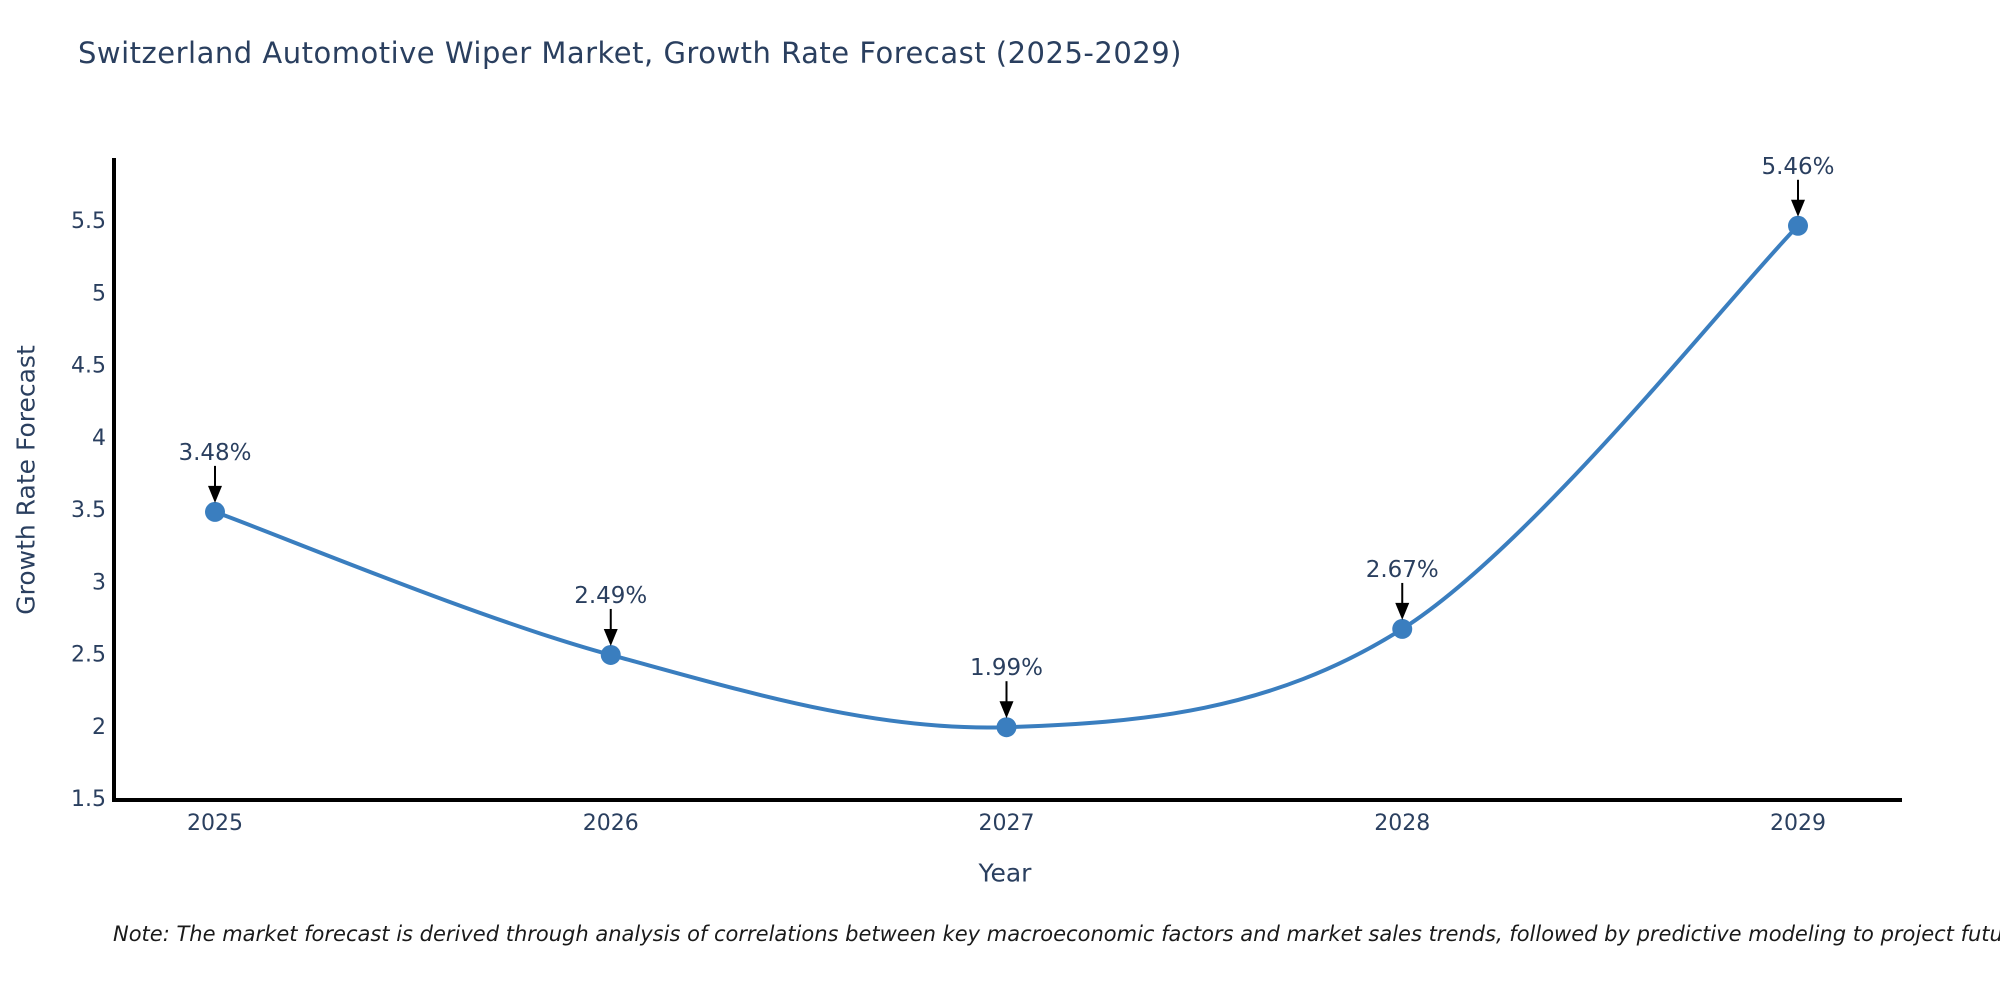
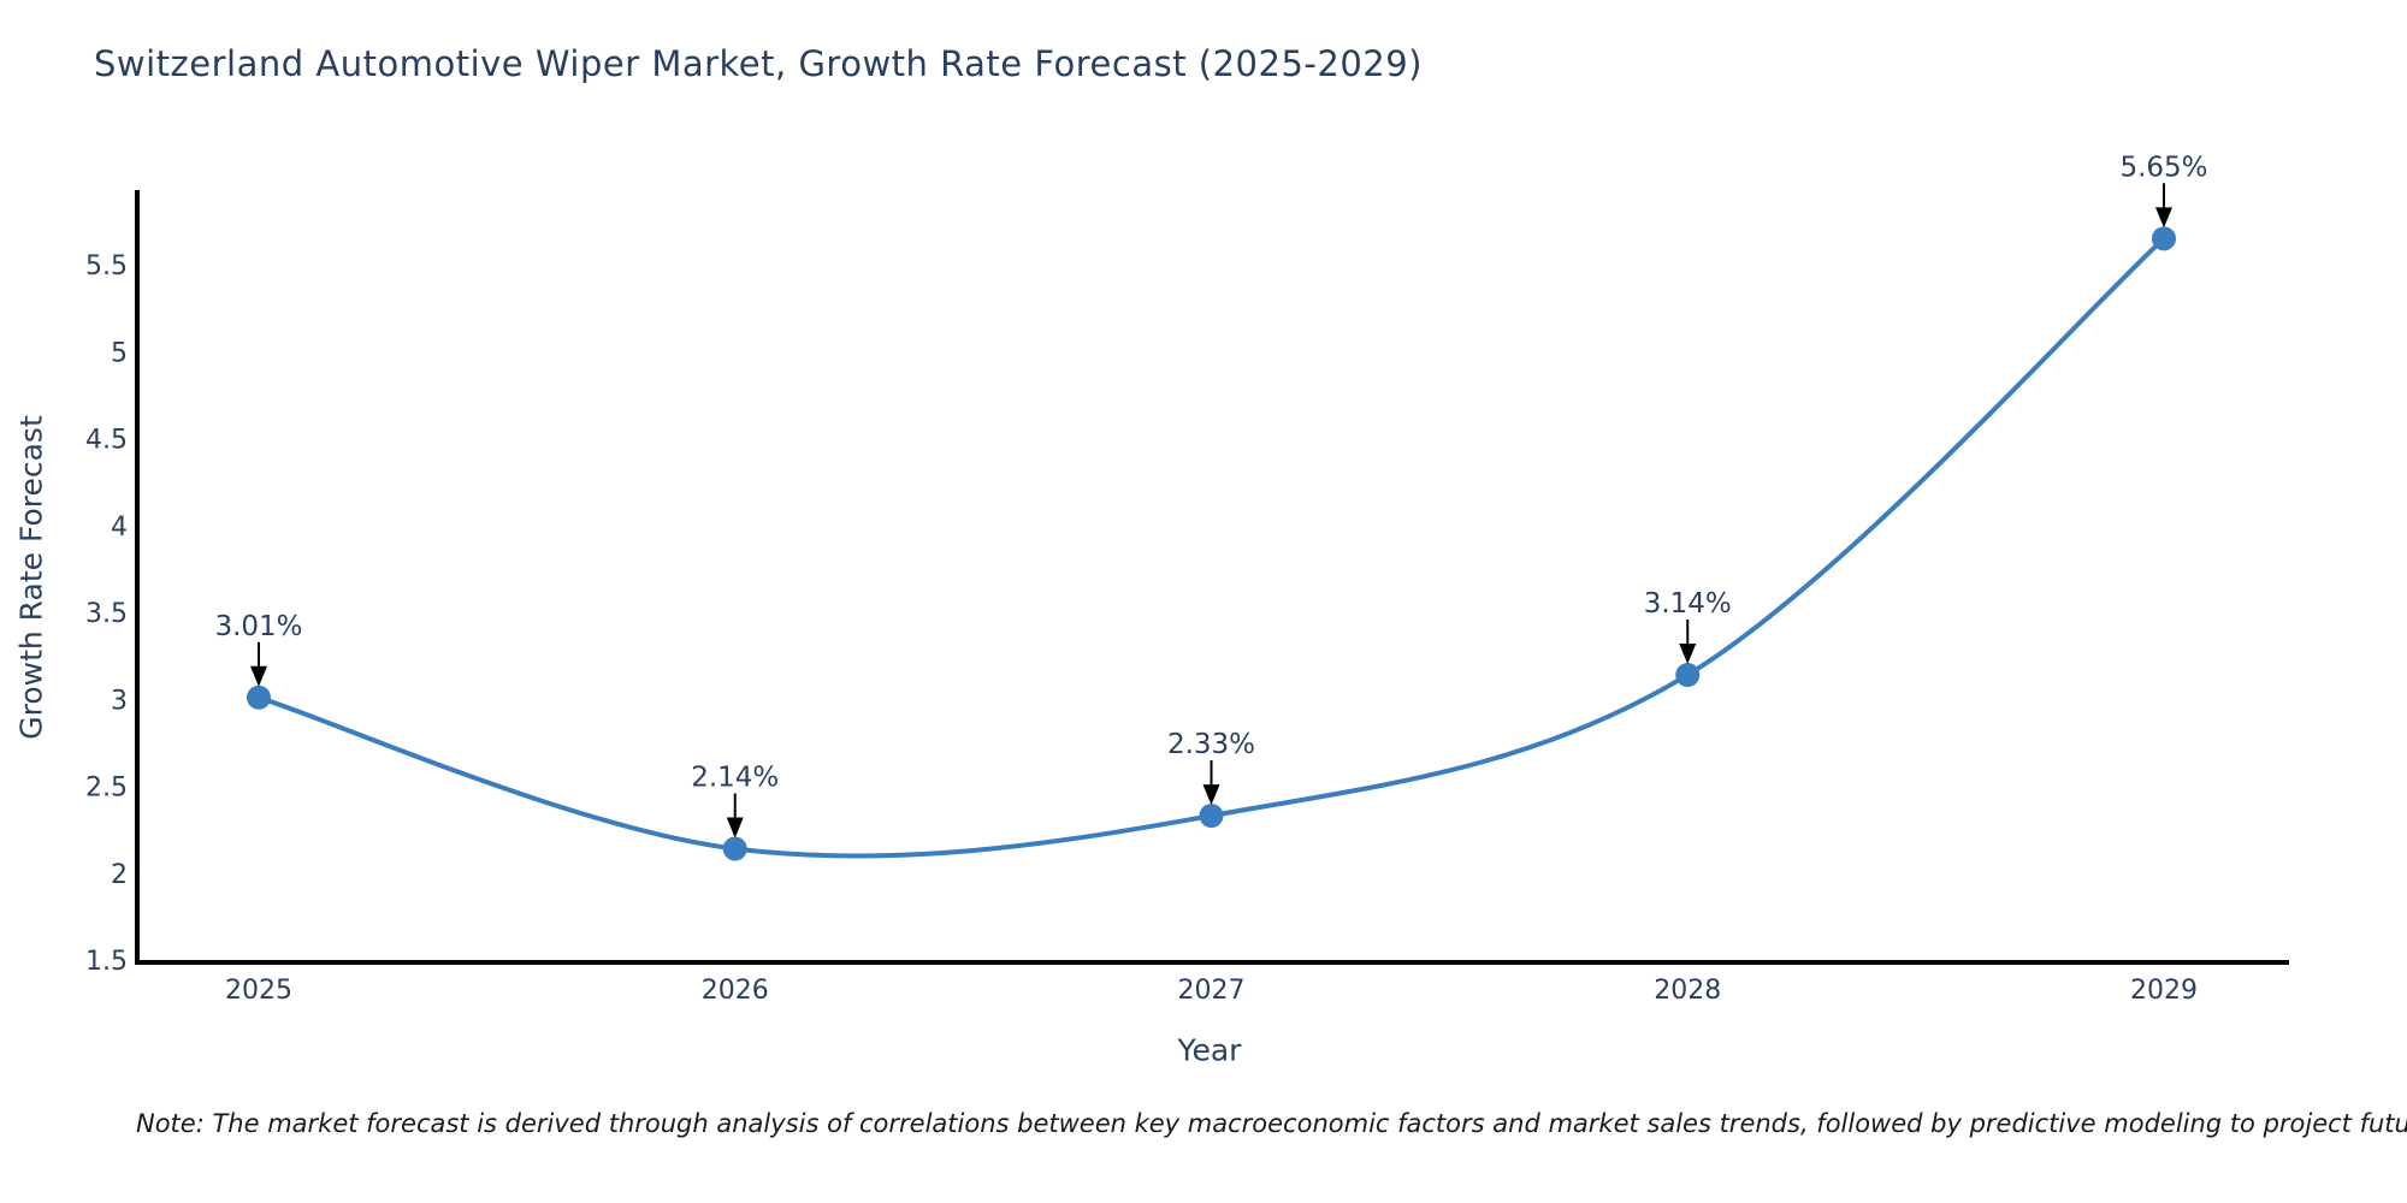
2025: 3.48% -> 3.01%
2026: 2.49% -> 2.14%
2027: 1.99% -> 2.33%
2028: 2.67% -> 3.14%
2029: 5.46% -> 5.65%
